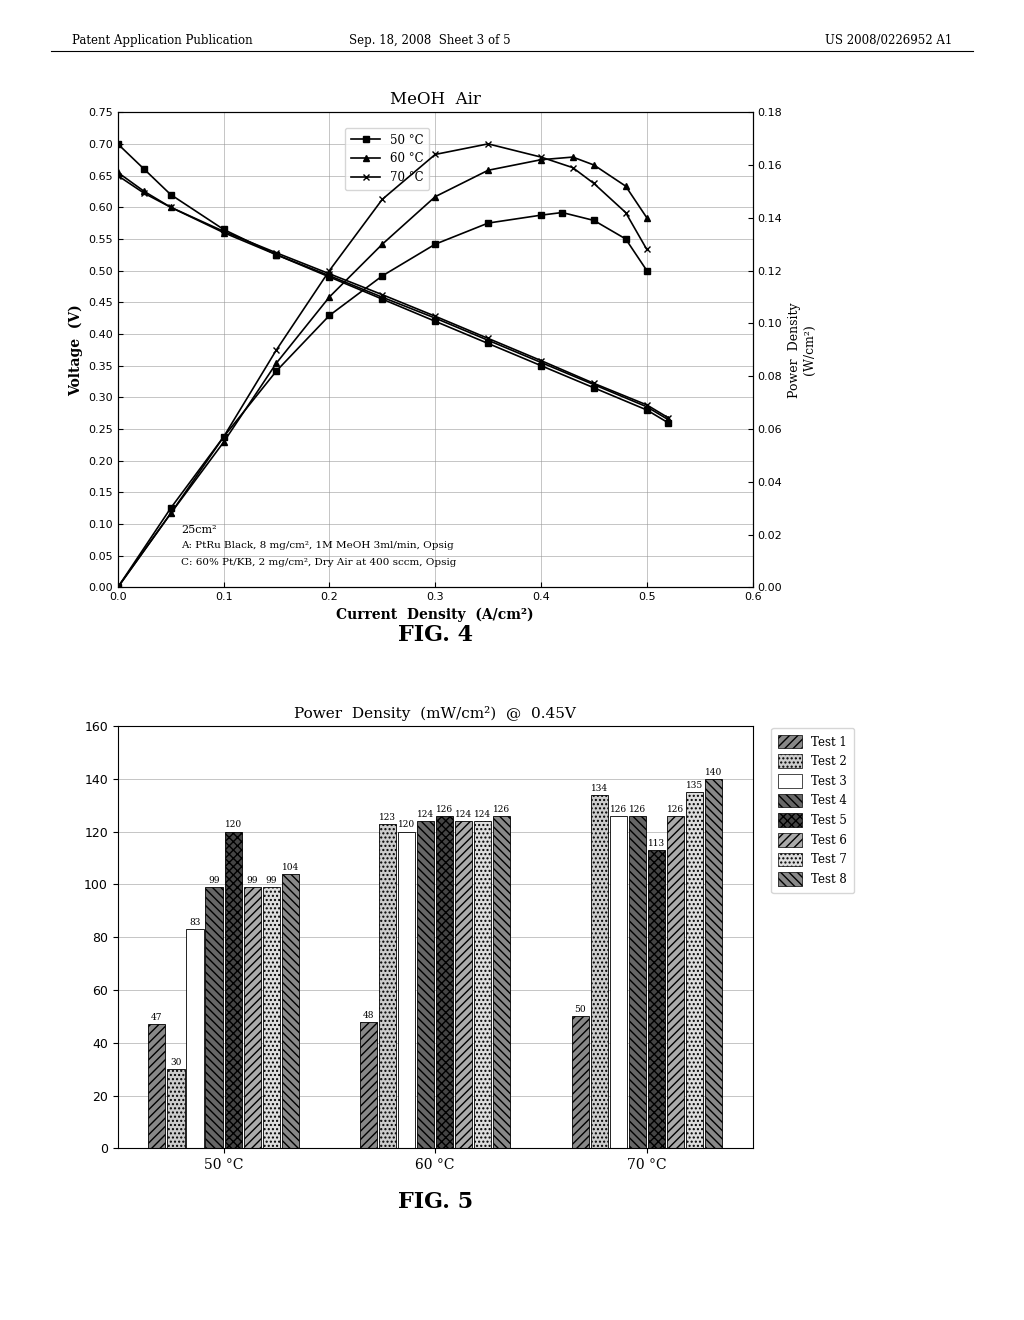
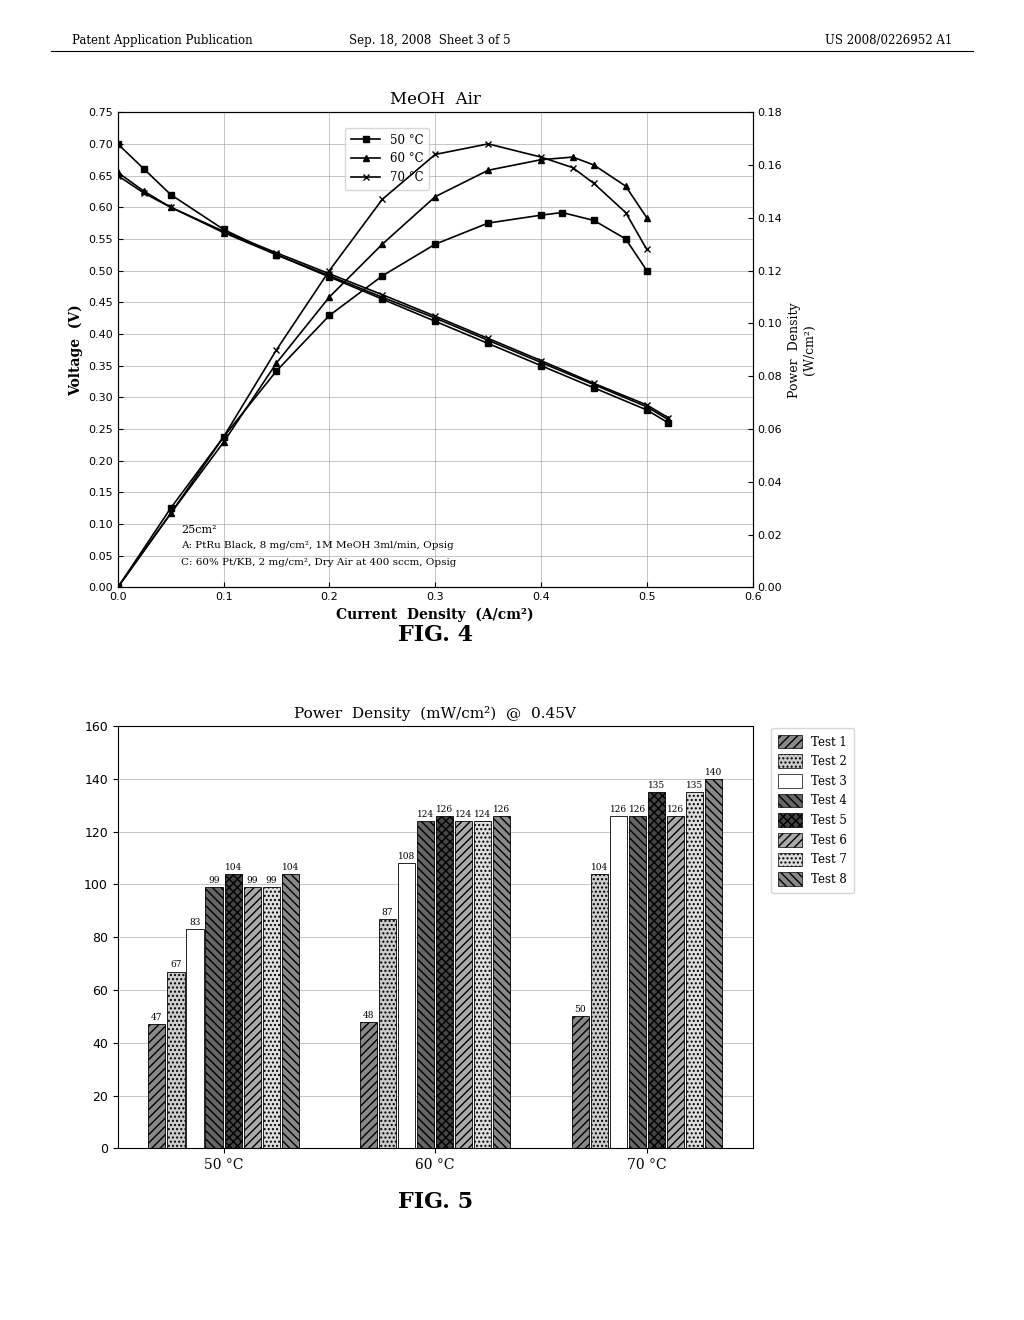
Power Density (mW/cm²) @ 0.45V/Test 2/50 °C: 30 -> 67
Power Density (mW/cm²) @ 0.45V/Test 5/50 °C: 120 -> 104
Power Density (mW/cm²) @ 0.45V/Test 2/60 °C: 123 -> 87
Power Density (mW/cm²) @ 0.45V/Test 3/60 °C: 120 -> 108
Power Density (mW/cm²) @ 0.45V/Test 2/70 °C: 134 -> 104
Power Density (mW/cm²) @ 0.45V/Test 5/70 °C: 113 -> 135
